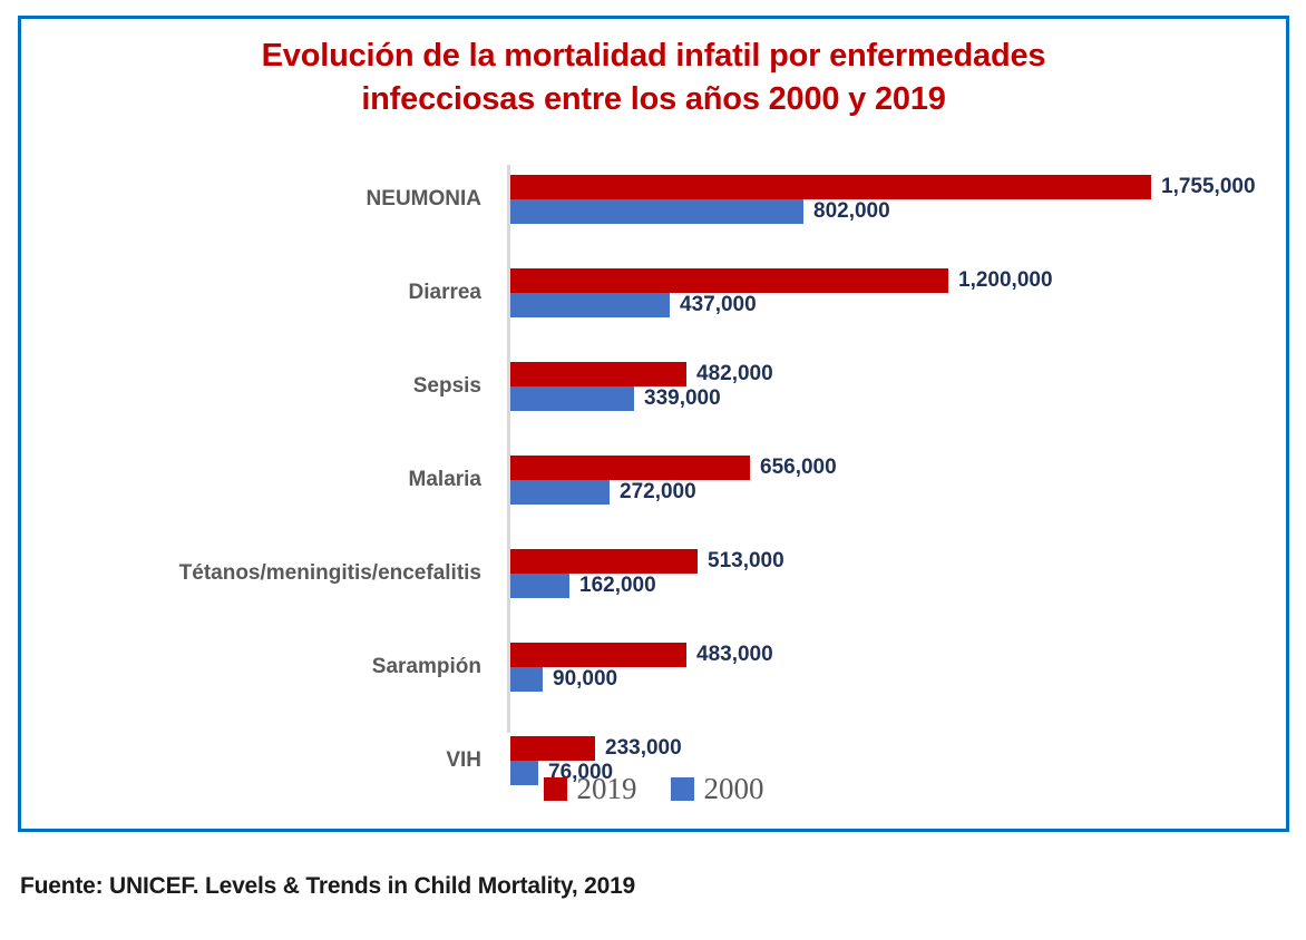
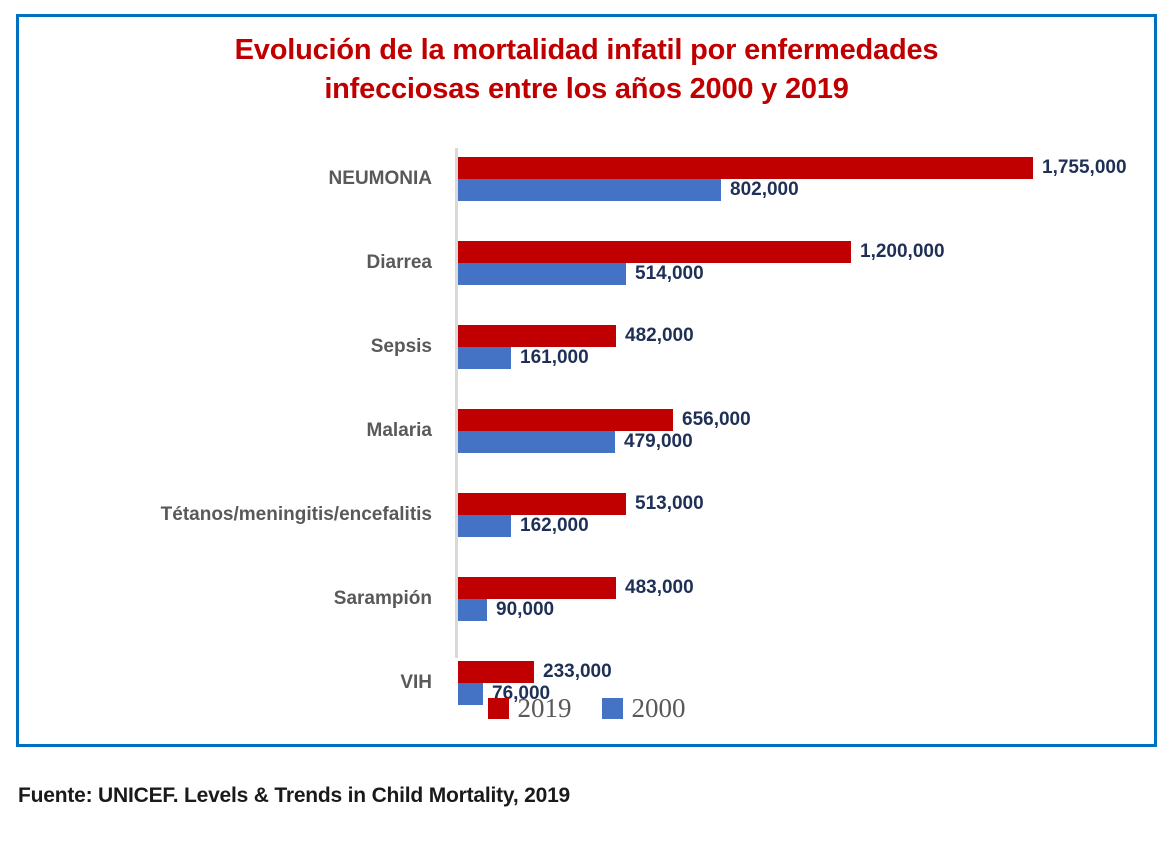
2000/Diarrea: 437,000 -> 514,000
2000/Sepsis: 339,000 -> 161,000
2000/Malaria: 272,000 -> 479,000
